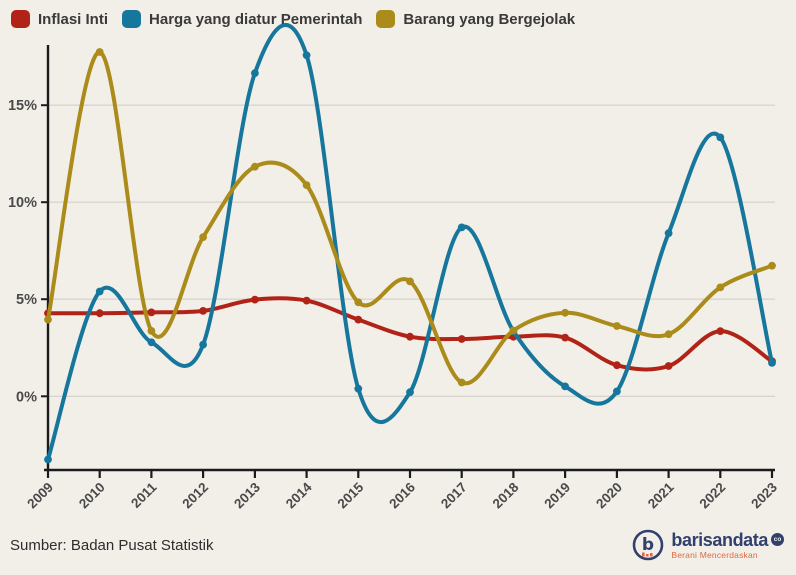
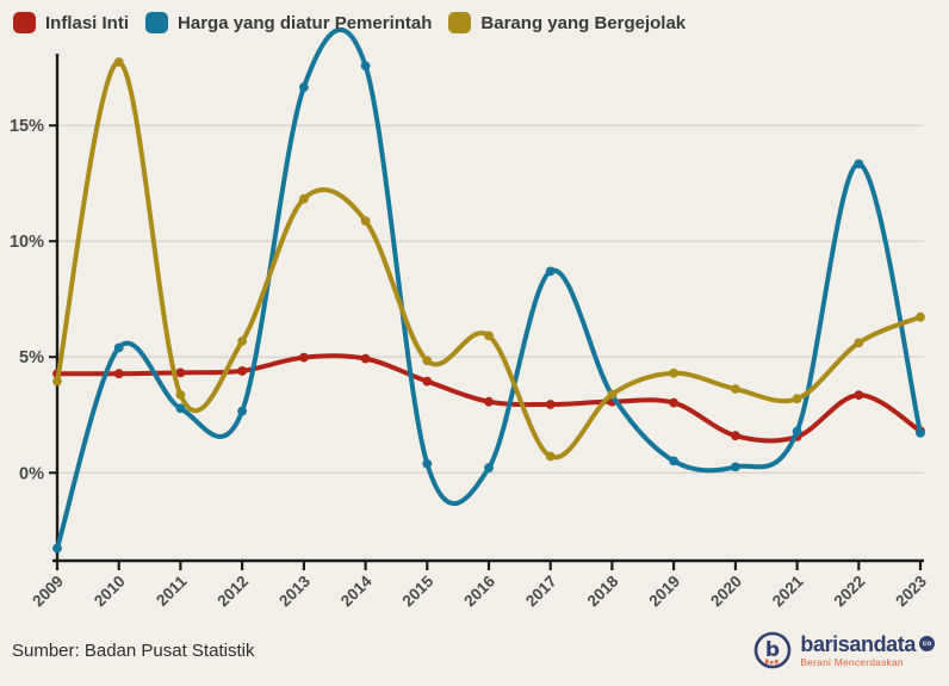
Barang yang Bergejolak/2012: 8.2% -> 5.7%
Harga yang diatur Pemerintah/2021: 8.4% -> 1.8%
